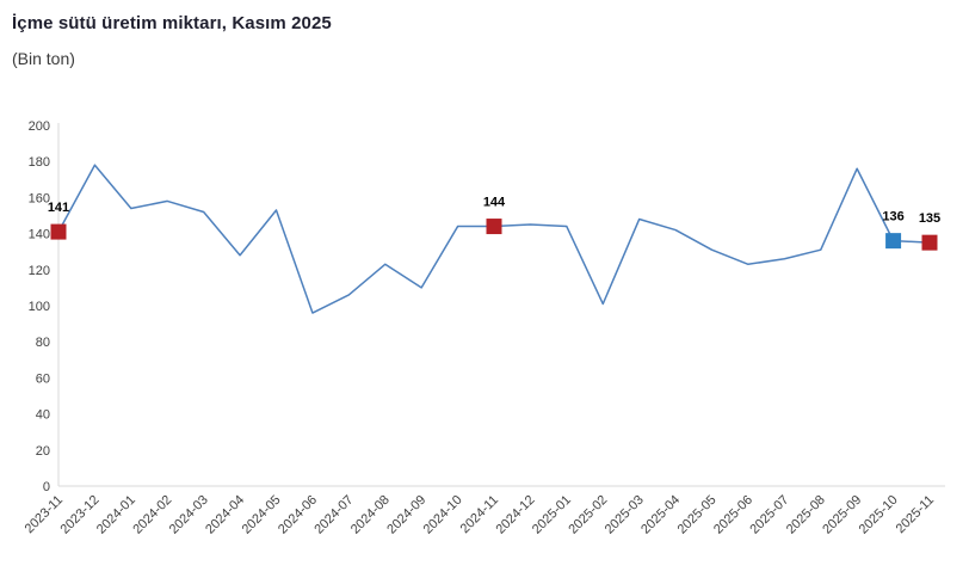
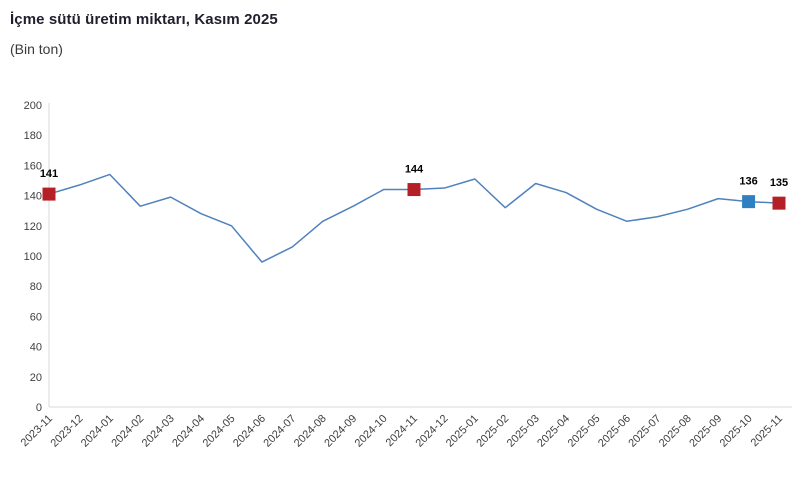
2023-12: 178 -> 147
2024-02: 158 -> 133
2024-03: 152 -> 139
2024-05: 153 -> 120
2024-09: 110 -> 133
2025-01: 144 -> 151
2025-02: 101 -> 132
2025-09: 176 -> 138
